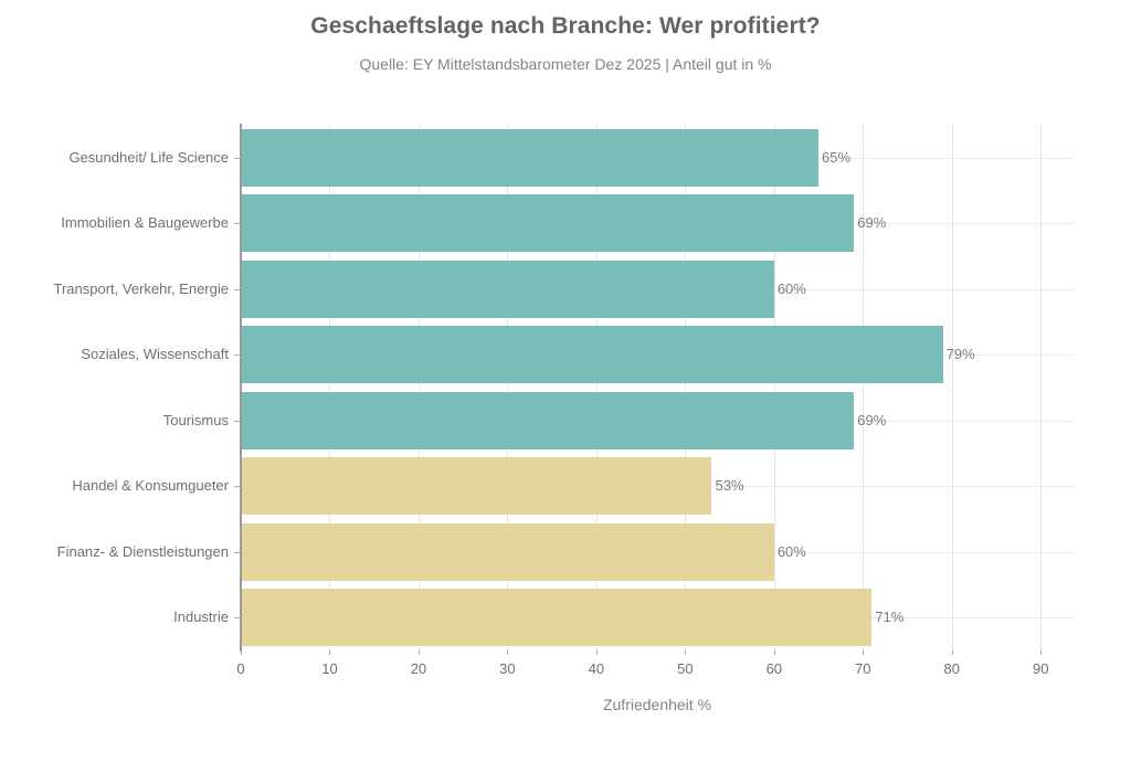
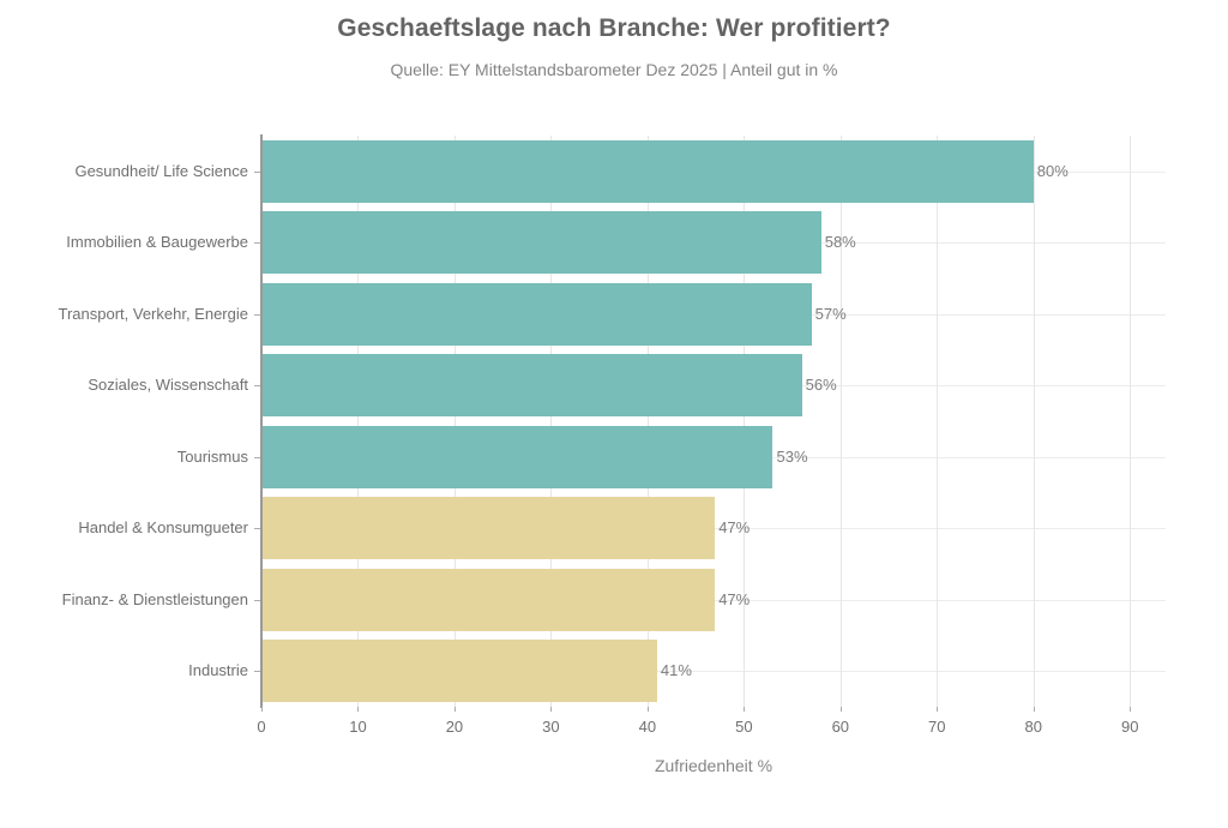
Gesundheit/ Life Science: 65% -> 80%
Immobilien & Baugewerbe: 69% -> 58%
Transport, Verkehr, Energie: 60% -> 57%
Soziales, Wissenschaft: 79% -> 56%
Tourismus: 69% -> 53%
Handel & Konsumgueter: 53% -> 47%
Finanz- & Dienstleistungen: 60% -> 47%
Industrie: 71% -> 41%
